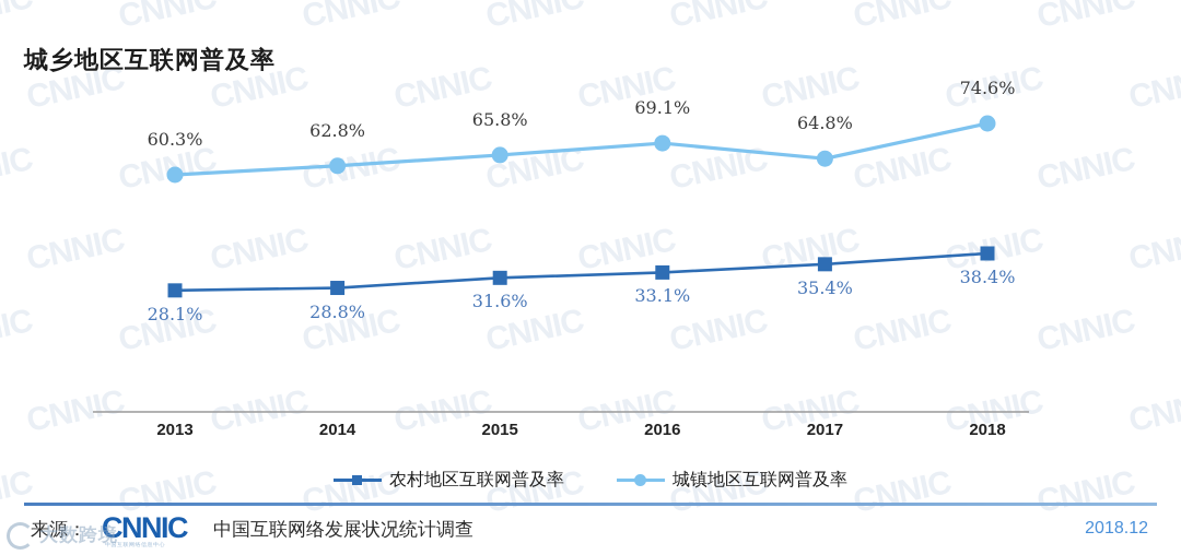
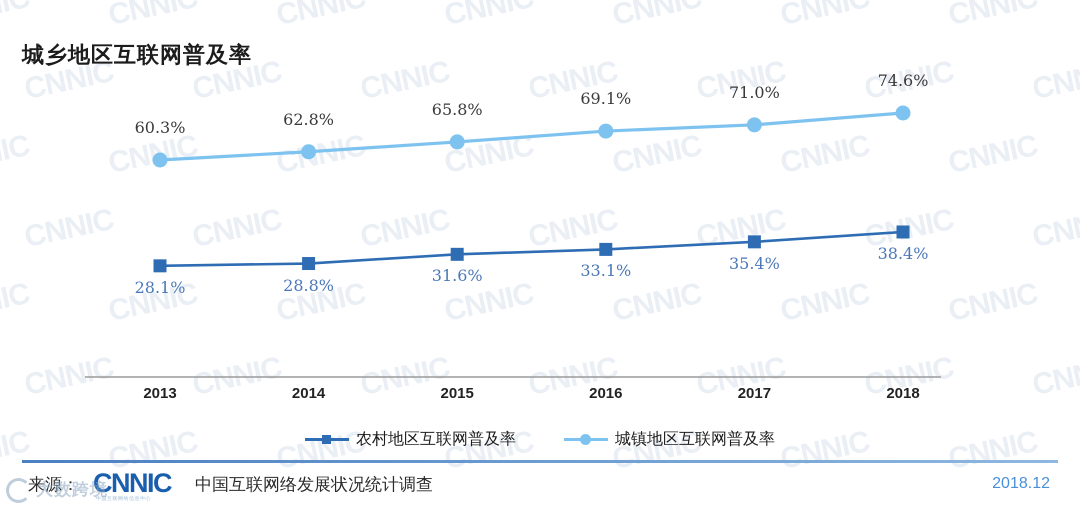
城镇地区互联网普及率/2017: 64.8% -> 71.0%
